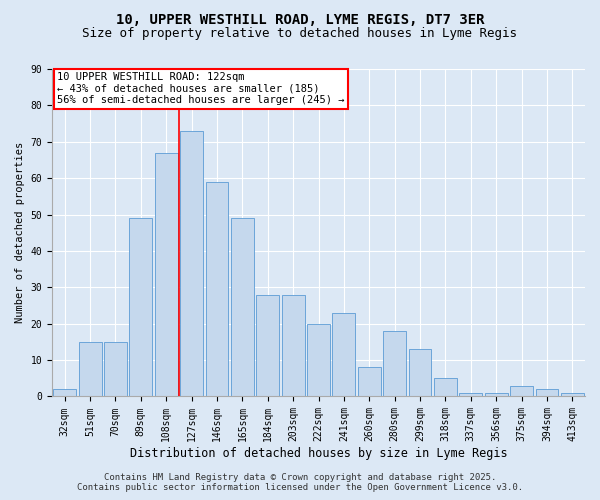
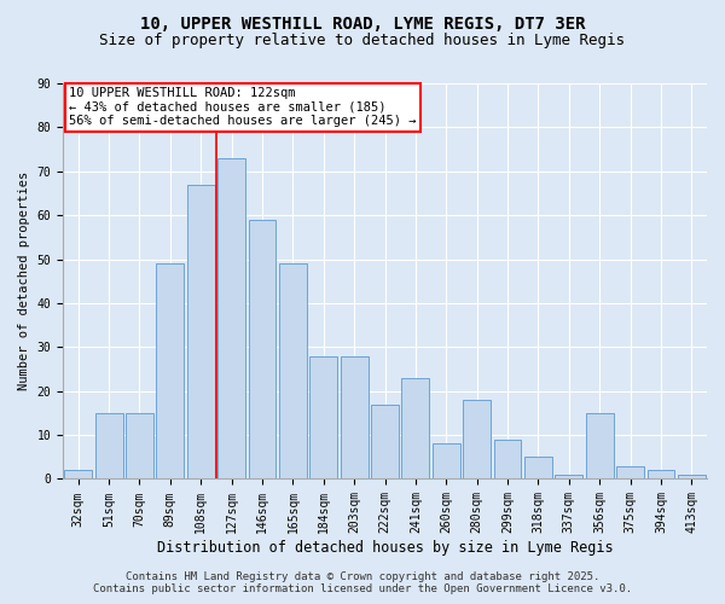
222sqm: 20 -> 17
299sqm: 13 -> 9
356sqm: 1 -> 15
